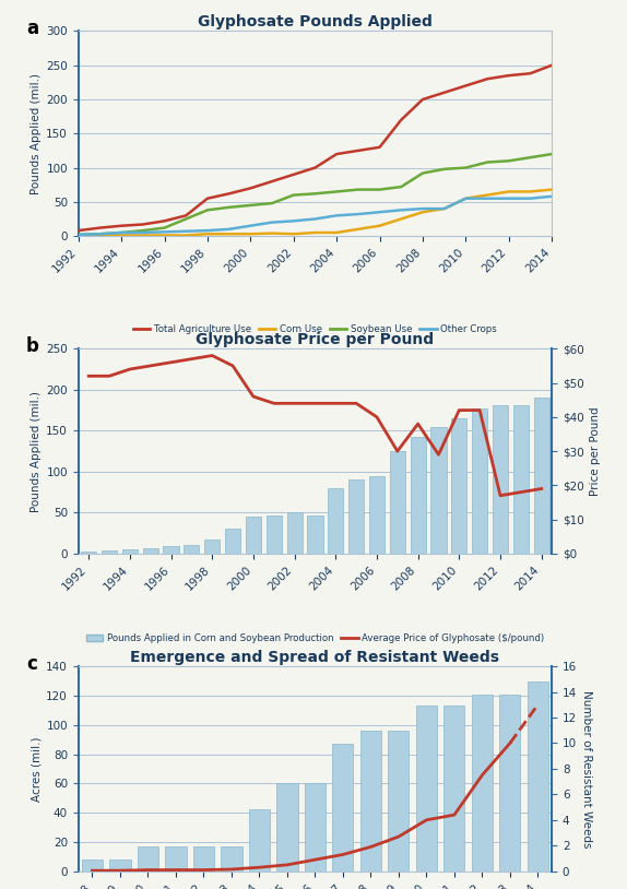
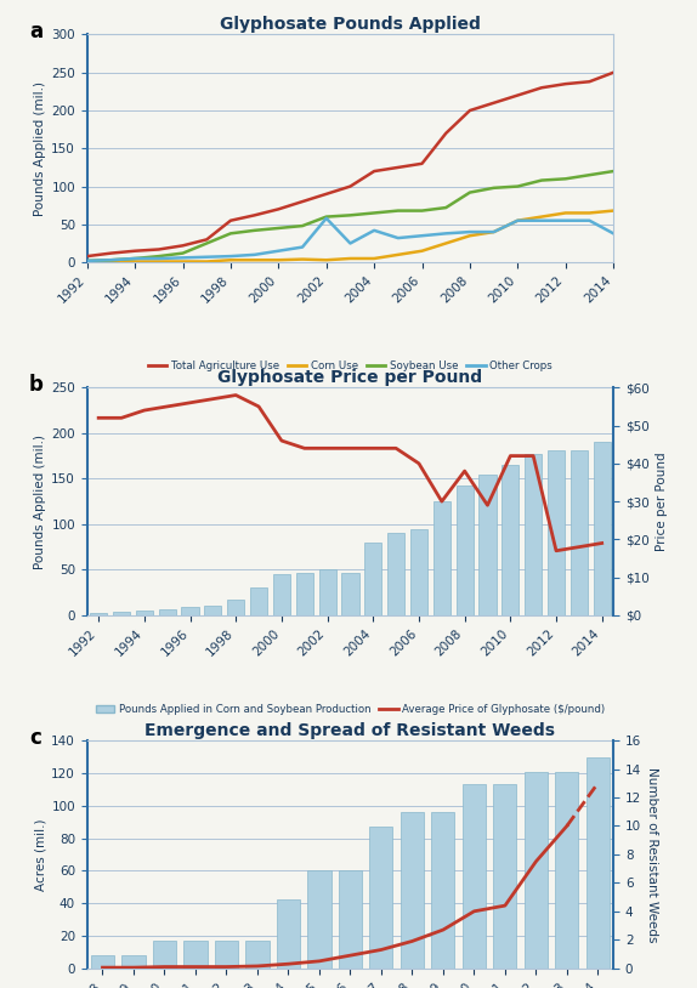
Glyphosate Pounds Applied/Other Crops/2002: 22 -> 58
Glyphosate Pounds Applied/Other Crops/2004: 30 -> 42
Glyphosate Pounds Applied/Other Crops/2014: 58 -> 38
